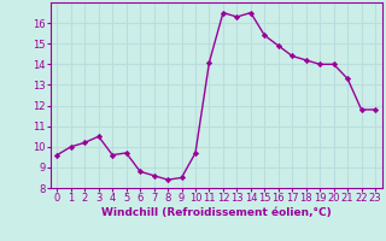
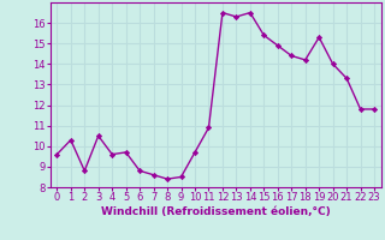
1: 10.0 -> 10.3
2: 10.2 -> 8.8
11: 14.1 -> 10.9
19: 14.0 -> 15.3
